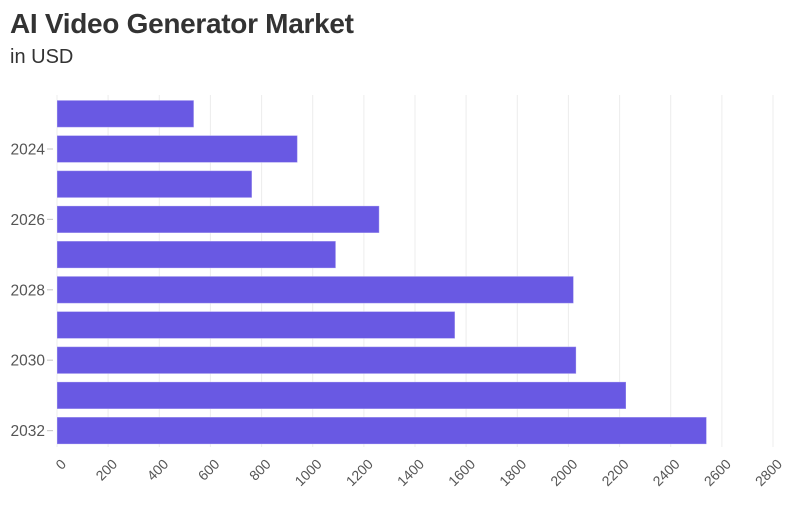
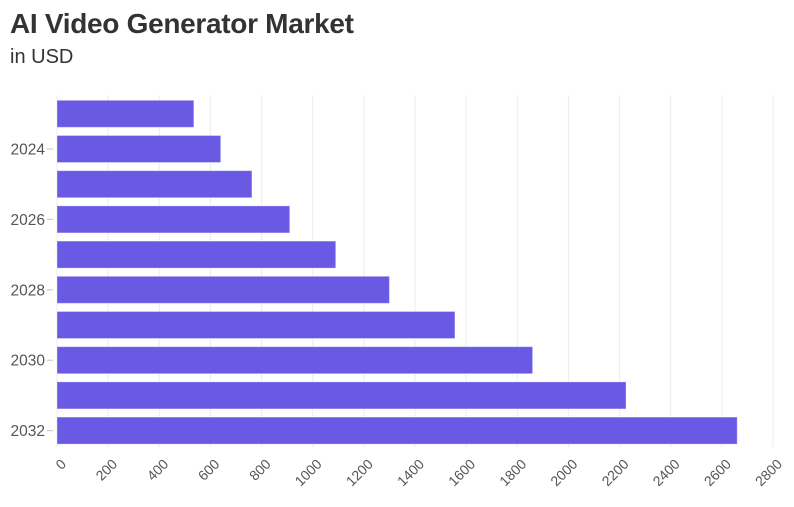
2024: 940 -> 640
2026: 1260 -> 910
2028: 2020 -> 1300
2030: 2030 -> 1860
2032: 2540 -> 2660
